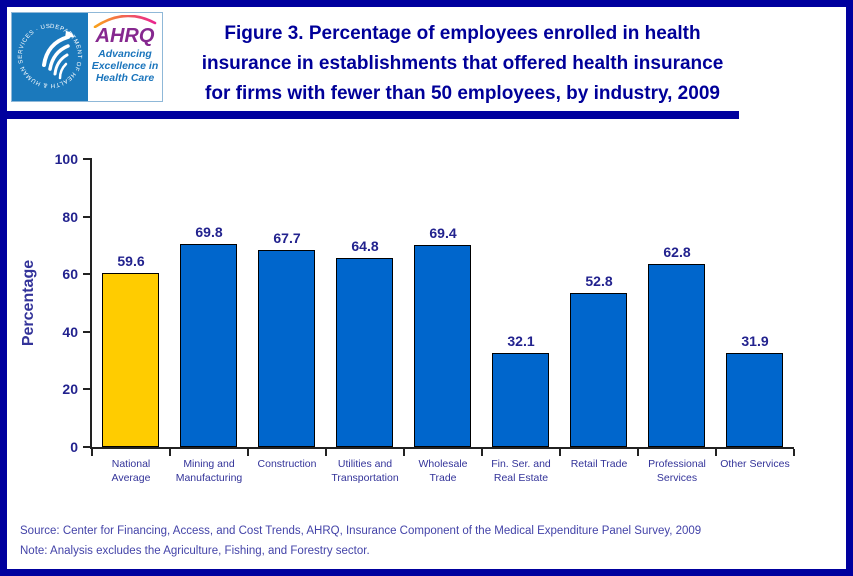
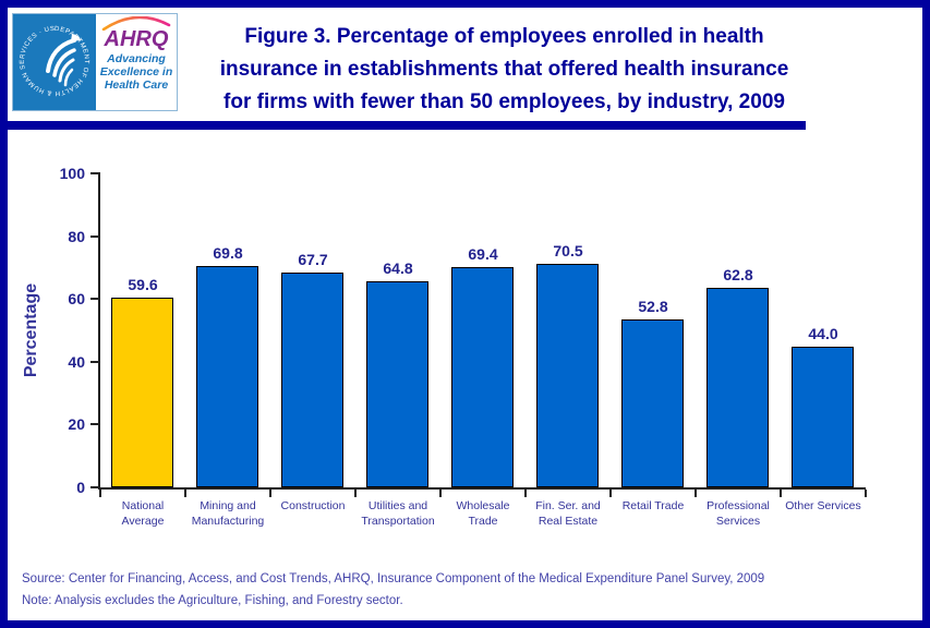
Fin. Ser. and Real Estate: 32.1 -> 70.5
Other Services: 31.9 -> 44.0
